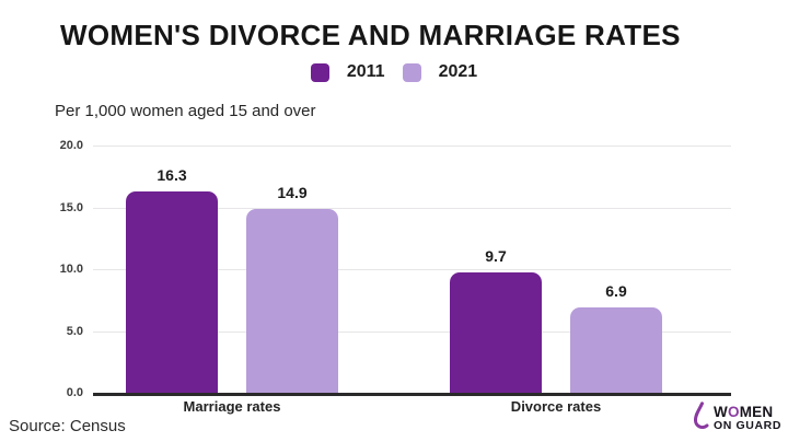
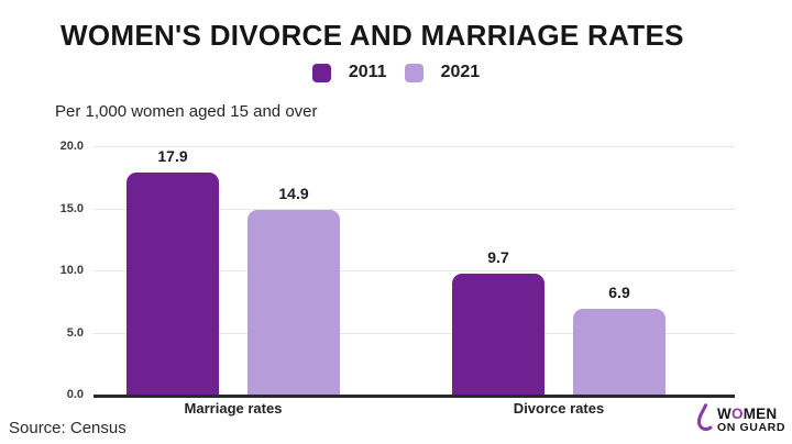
2011/Marriage rates: 16.3 -> 17.9
